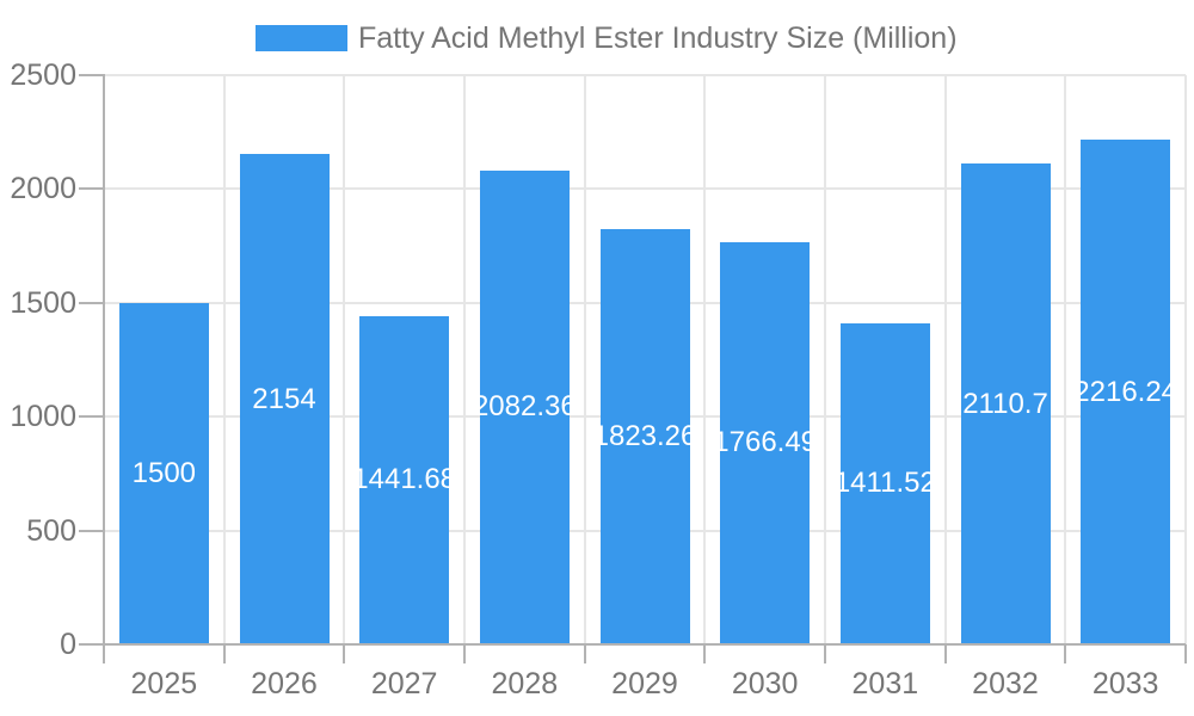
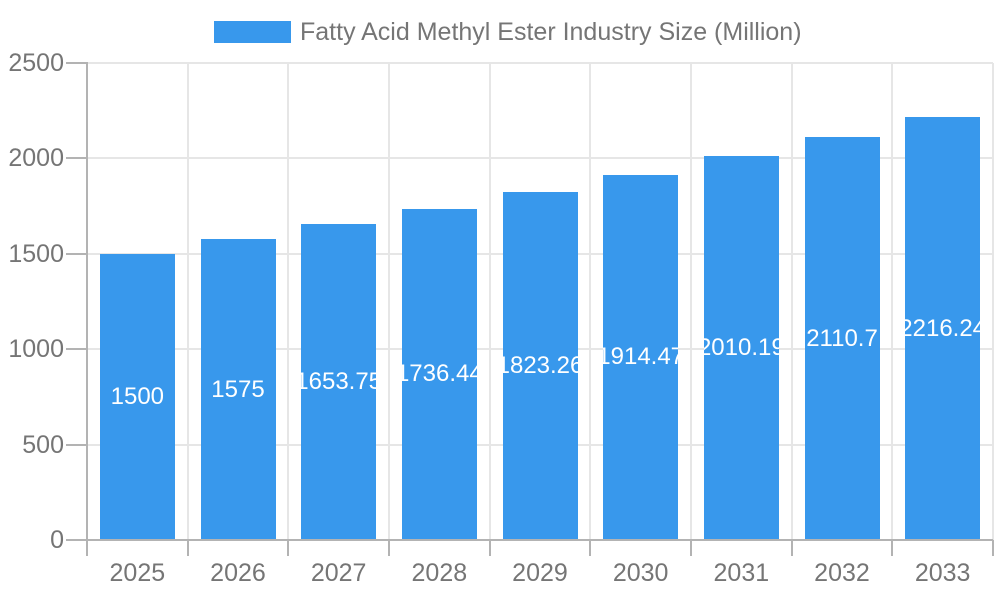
2026: 2154 -> 1575
2027: 1441.68 -> 1653.75
2028: 2082.36 -> 1736.44
2030: 1766.49 -> 1914.47
2031: 1411.52 -> 2010.19
